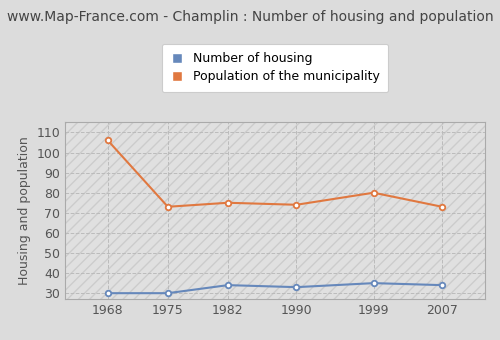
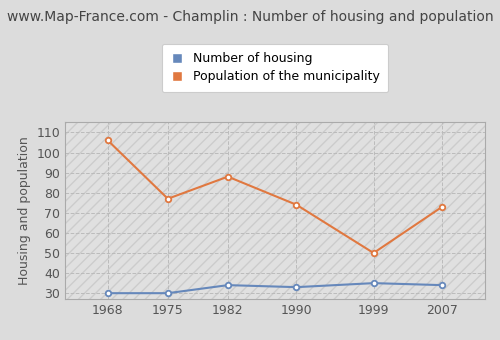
Population of the municipality/1975: 73 -> 77
Population of the municipality/1982: 75 -> 88
Population of the municipality/1999: 80 -> 50
